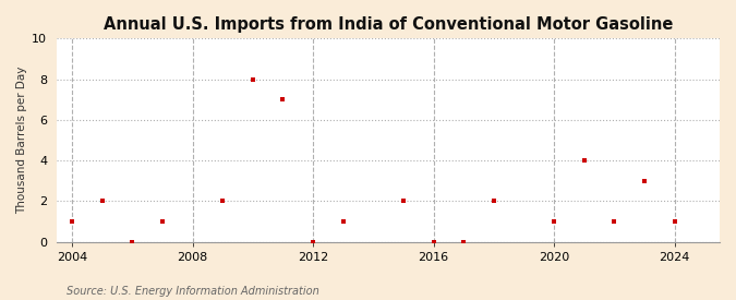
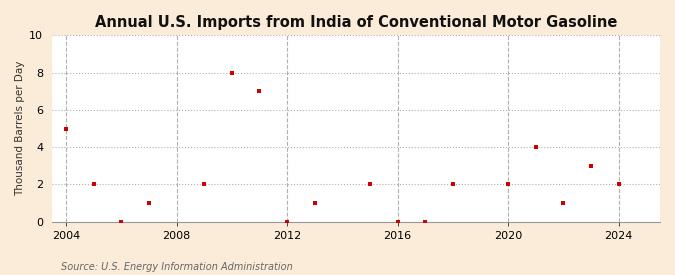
2004: 1 -> 5
2020: 1 -> 2
2024: 1 -> 2
